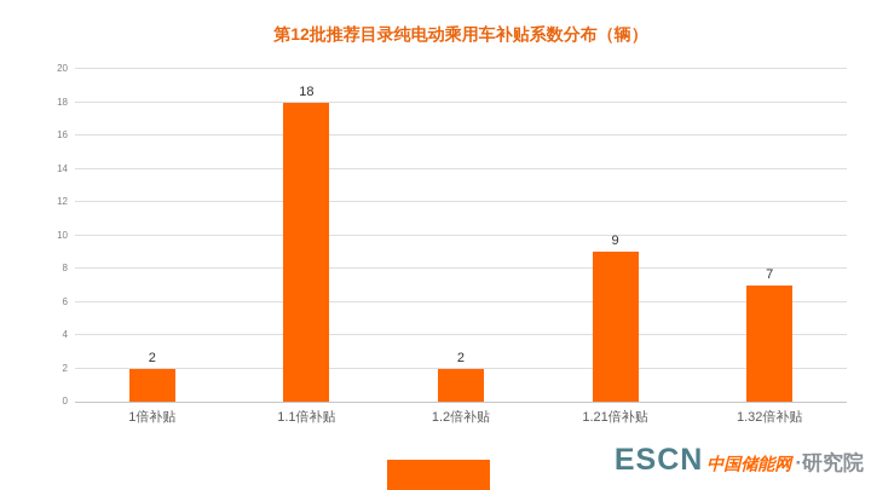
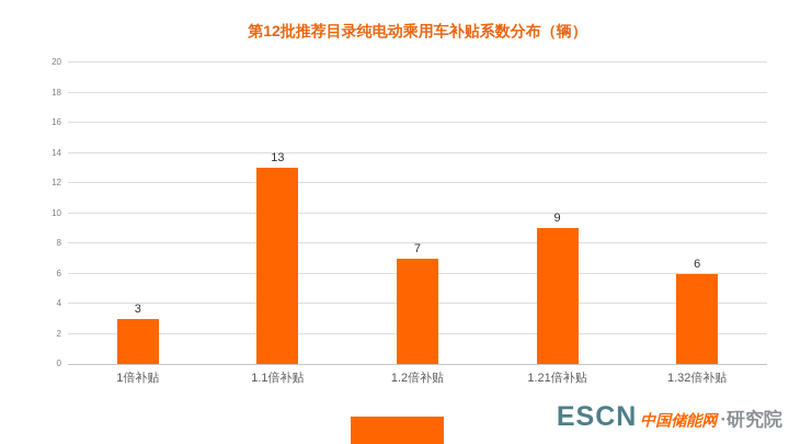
1倍补贴: 2 -> 3
1.1倍补贴: 18 -> 13
1.2倍补贴: 2 -> 7
1.32倍补贴: 7 -> 6
